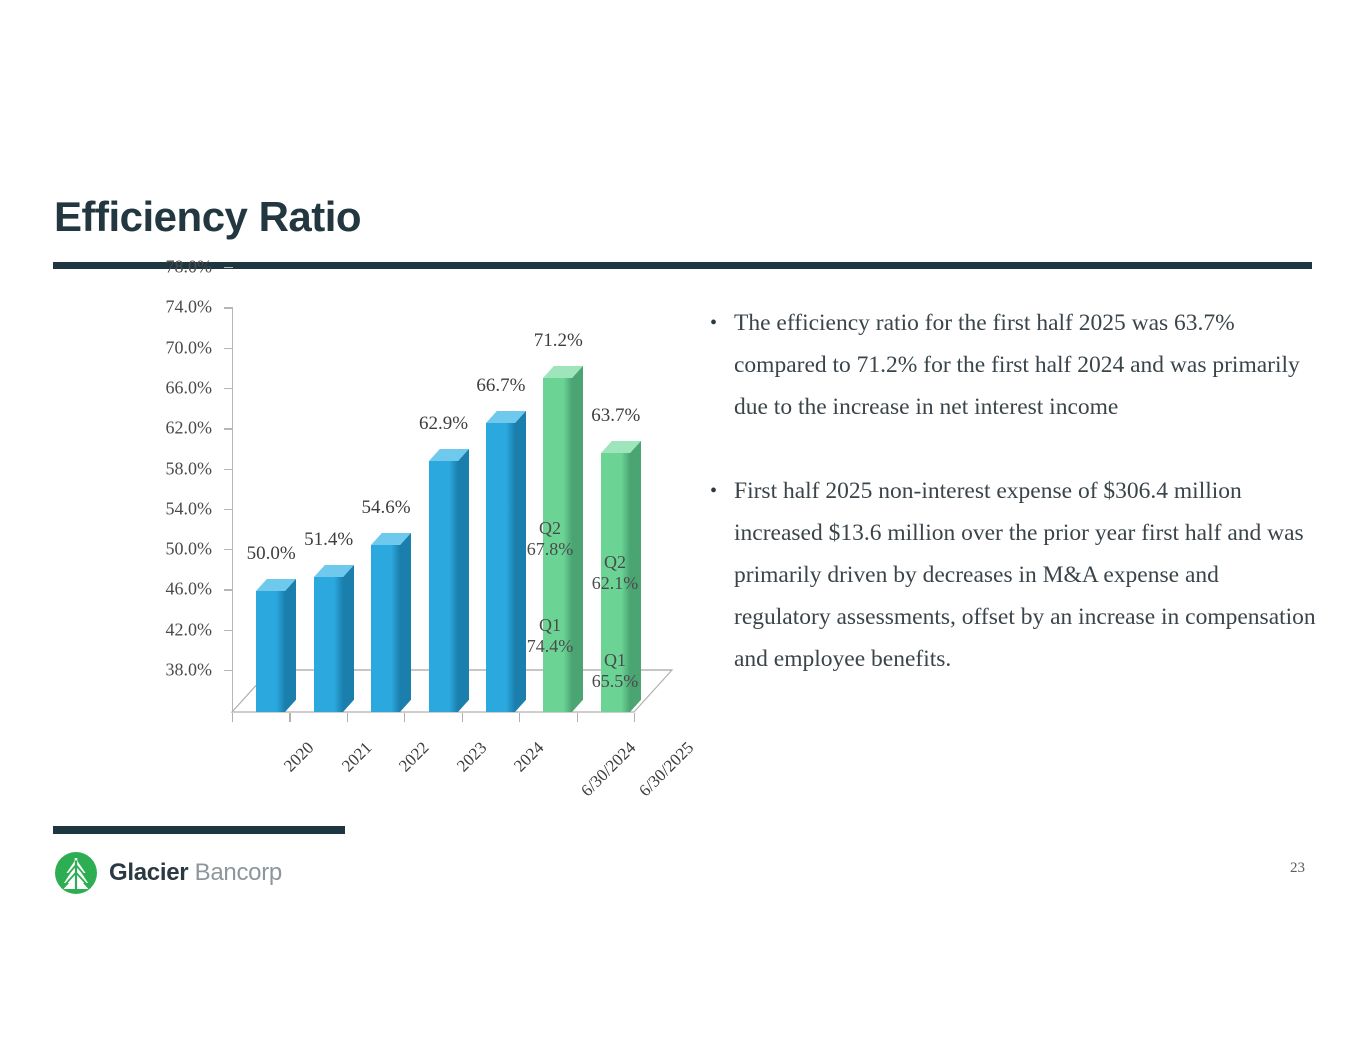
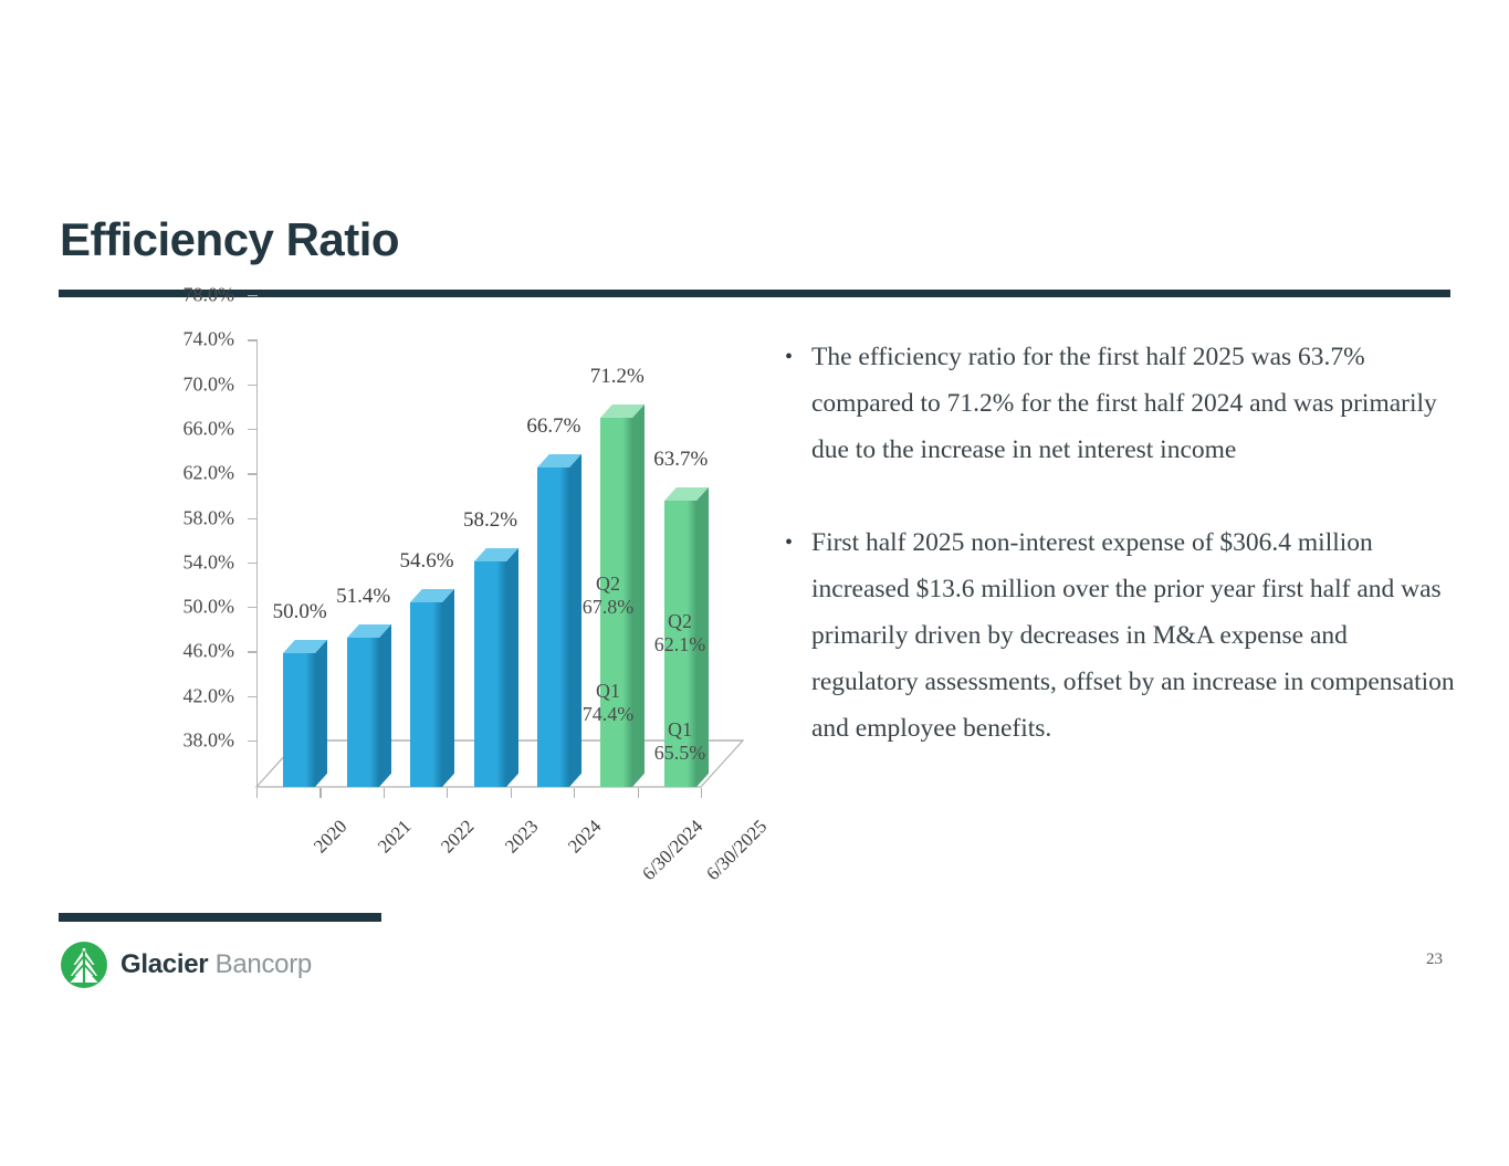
2023: 62.9% -> 58.2%
